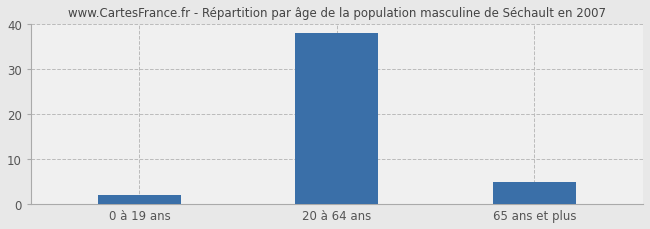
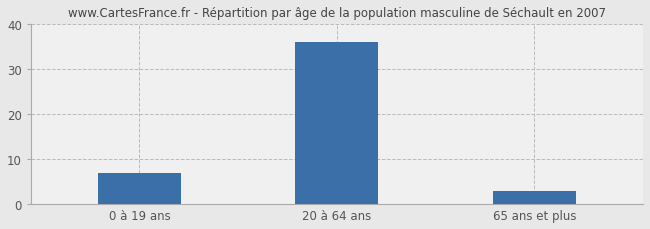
0 à 19 ans: 2 -> 7
20 à 64 ans: 38 -> 36
65 ans et plus: 5 -> 3
